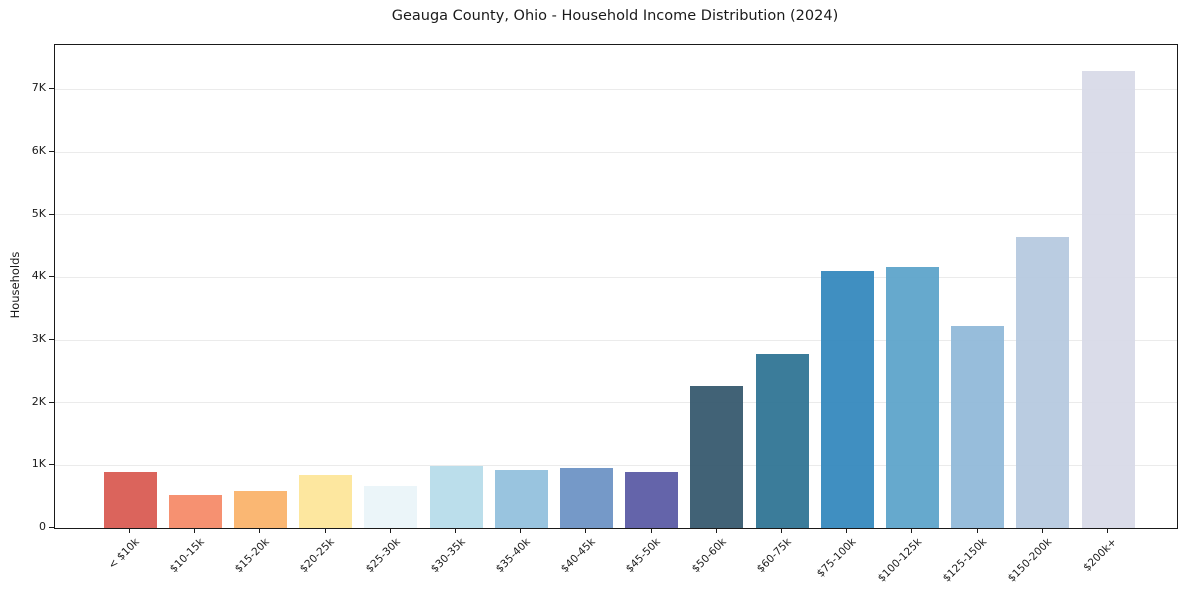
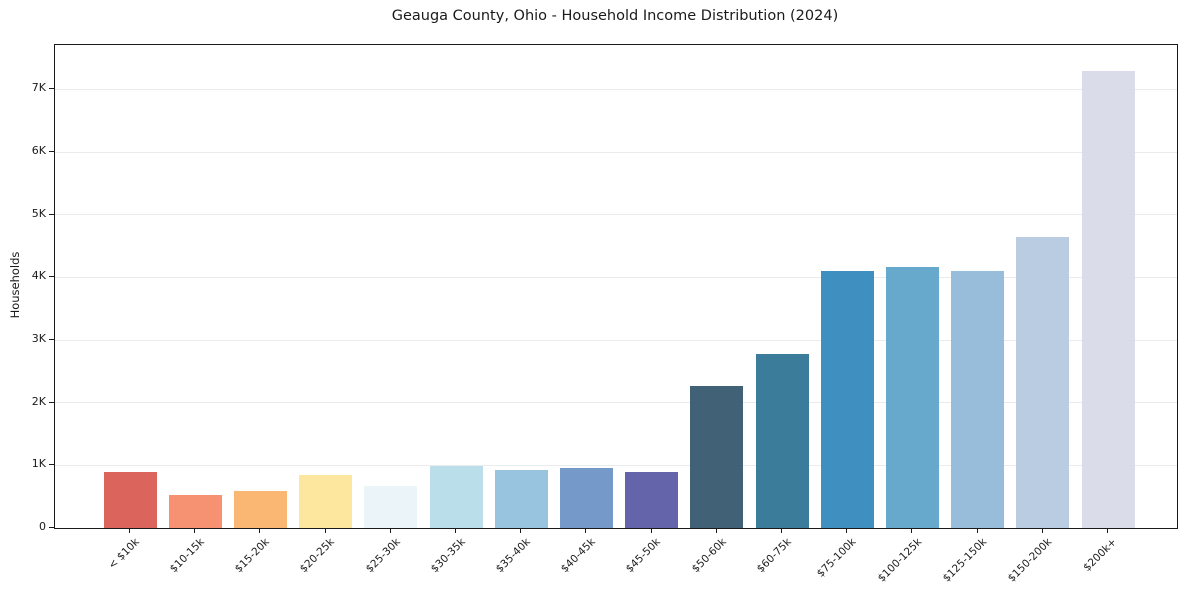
$125-150k: 3.2K -> 4.1K
